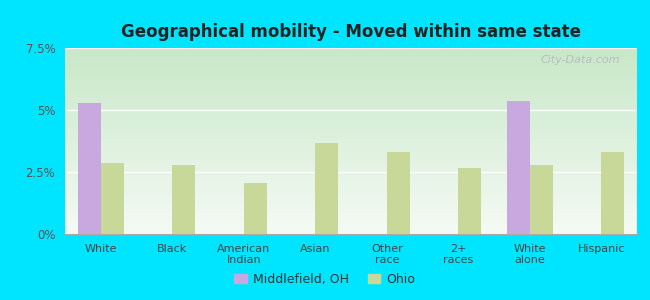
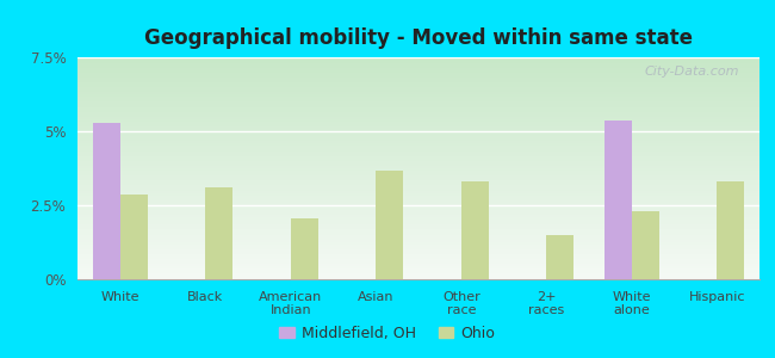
Ohio/Black: 2.80% -> 3.10%
Ohio/2+ races: 2.65% -> 1.50%
Ohio/White alone: 2.80% -> 2.30%
